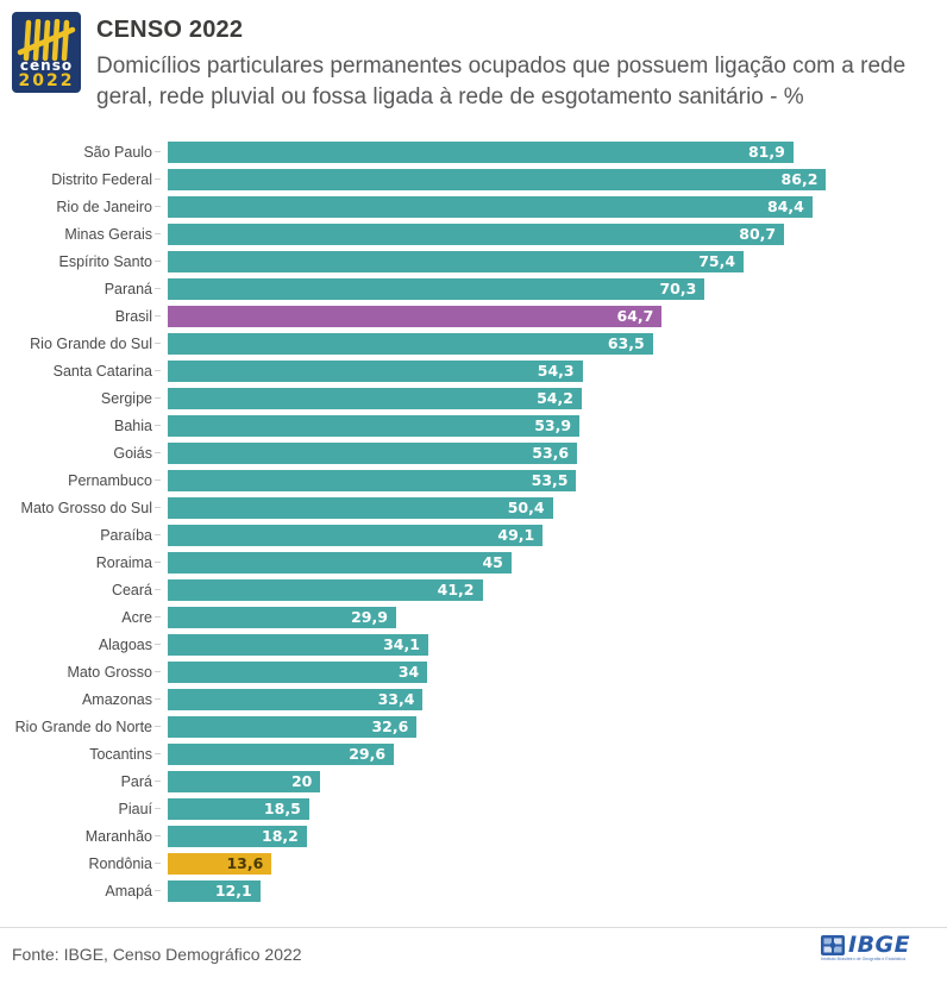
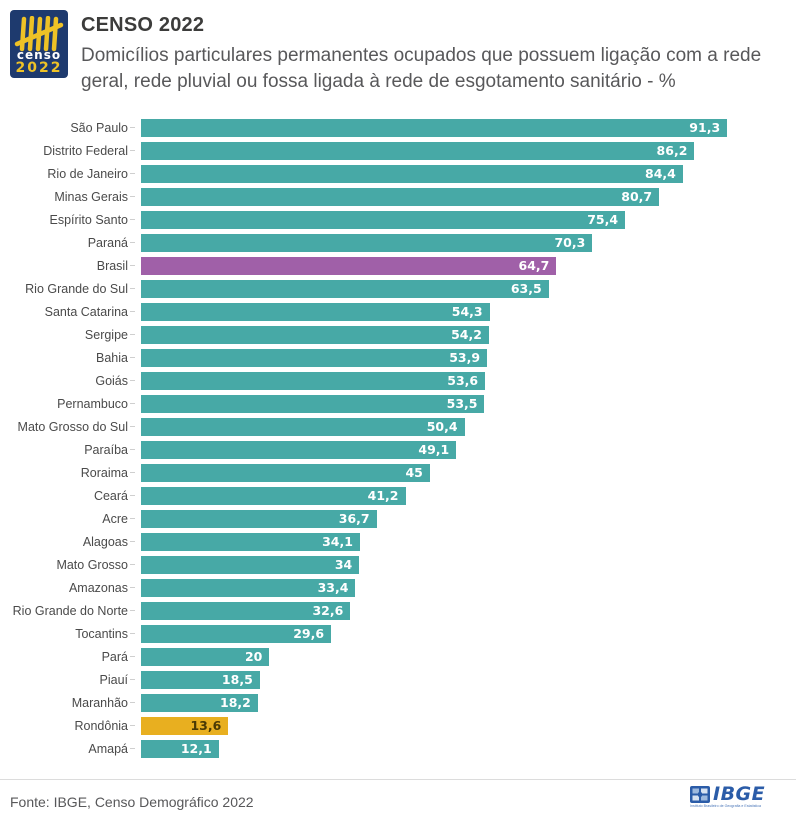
São Paulo: 81,9 -> 91,3
Acre: 29,9 -> 36,7
